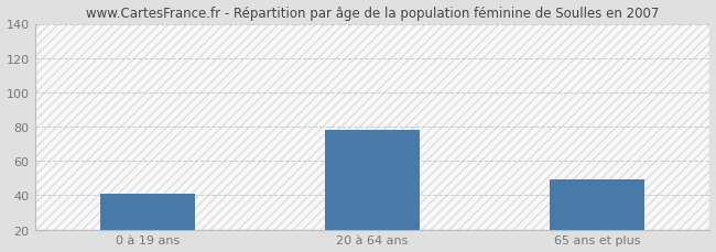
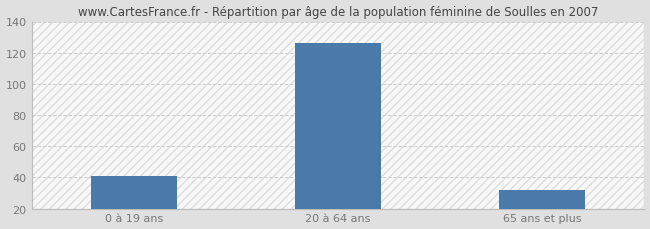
20 à 64 ans: 78 -> 126
65 ans et plus: 49 -> 32
